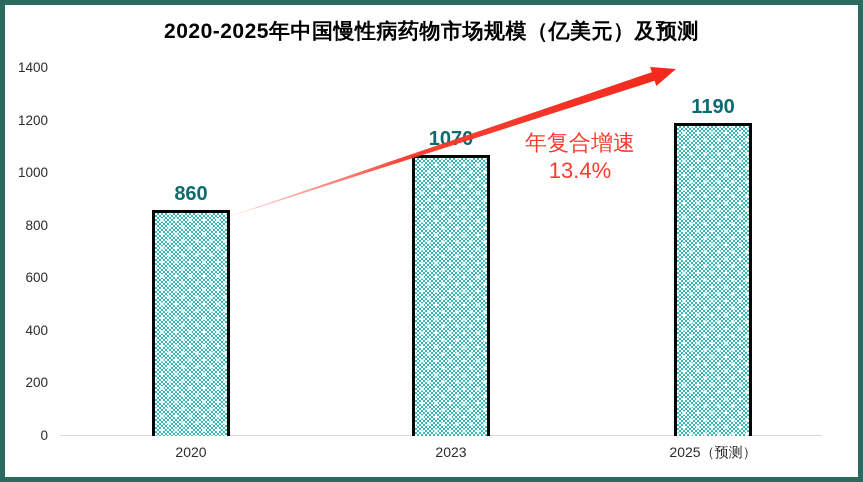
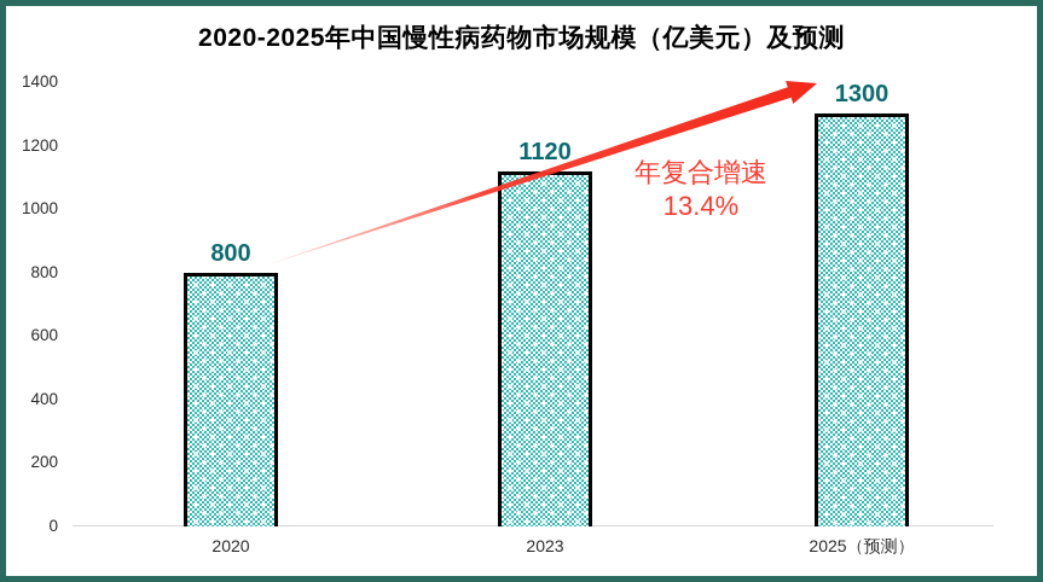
2020: 860 -> 800
2023: 1070 -> 1120
2025（预测）: 1190 -> 1300
